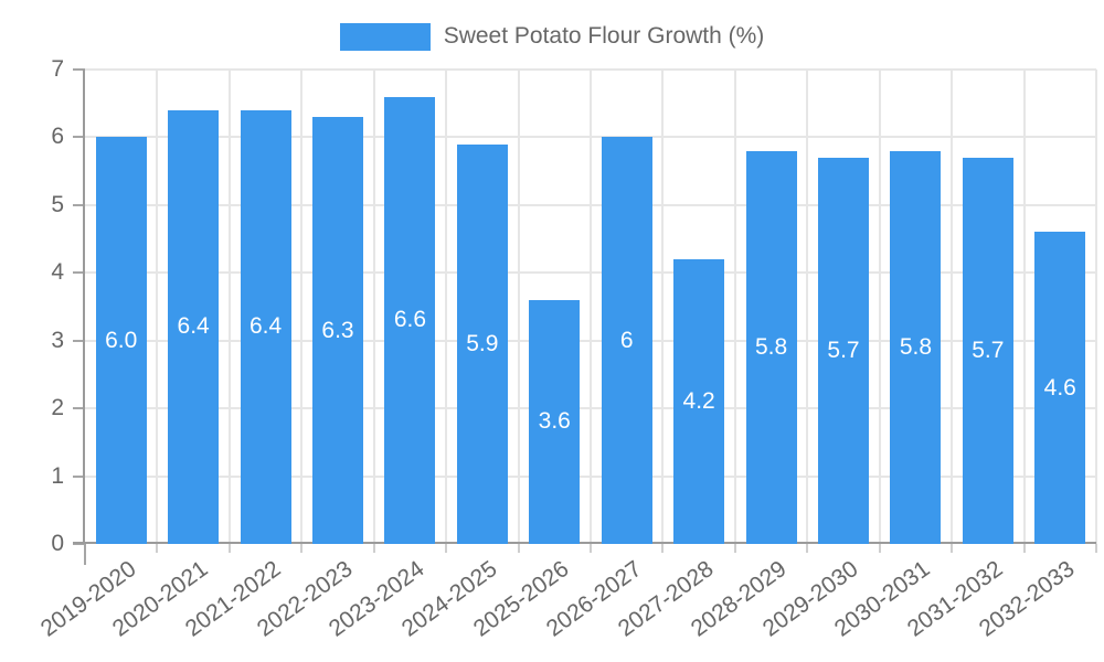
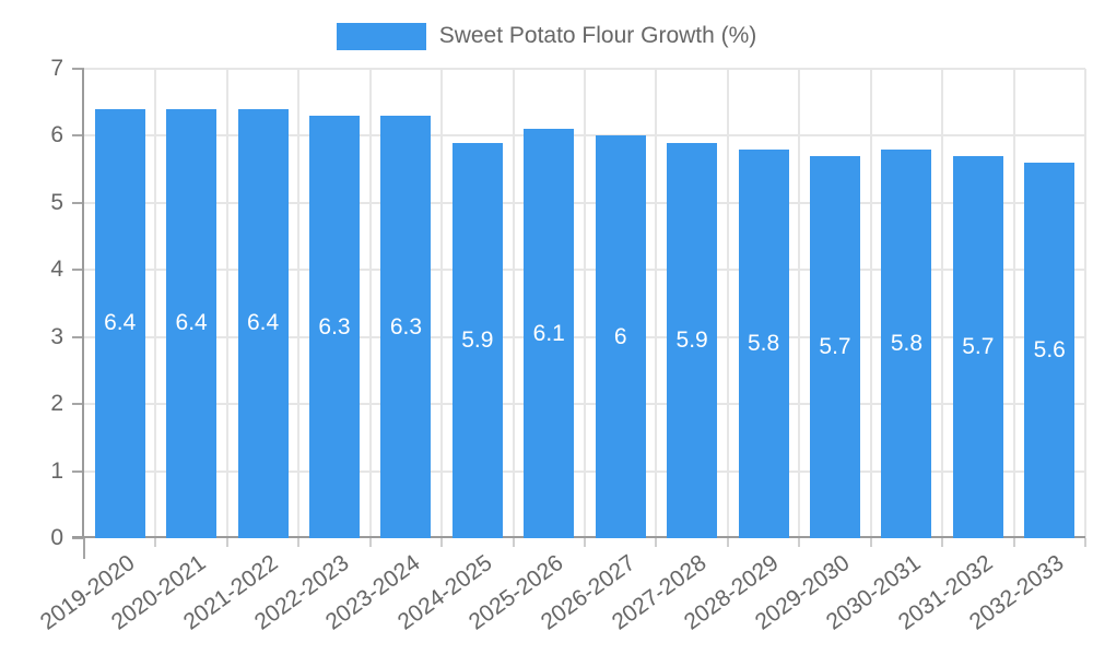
2019-2020: 6.0 -> 6.4
2023-2024: 6.6 -> 6.3
2025-2026: 3.6 -> 6.1
2027-2028: 4.2 -> 5.9
2032-2033: 4.6 -> 5.6
